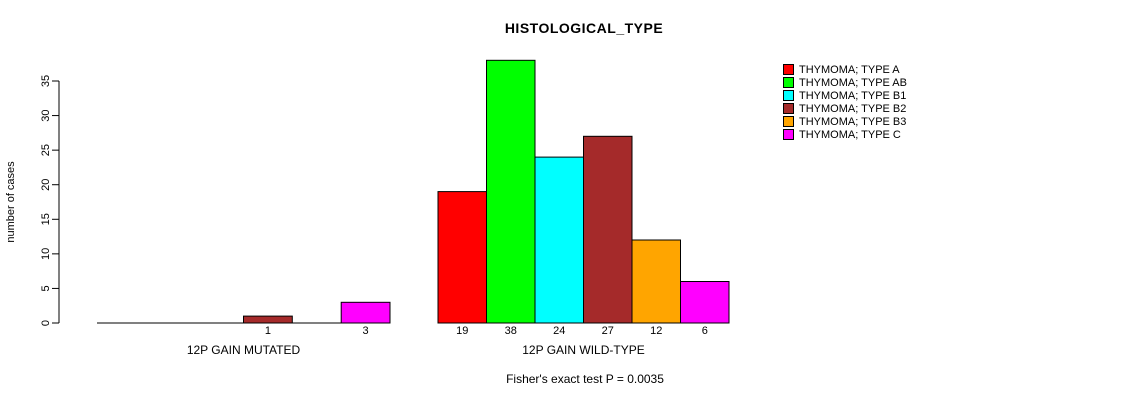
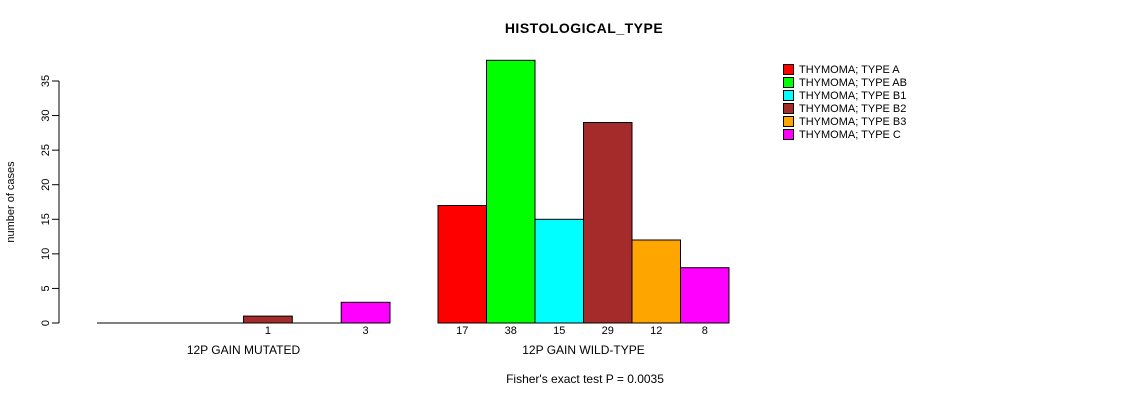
THYMOMA; TYPE A/12P GAIN WILD-TYPE: 19 -> 17
THYMOMA; TYPE B1/12P GAIN WILD-TYPE: 24 -> 15
THYMOMA; TYPE B2/12P GAIN WILD-TYPE: 27 -> 29
THYMOMA; TYPE C/12P GAIN WILD-TYPE: 6 -> 8
